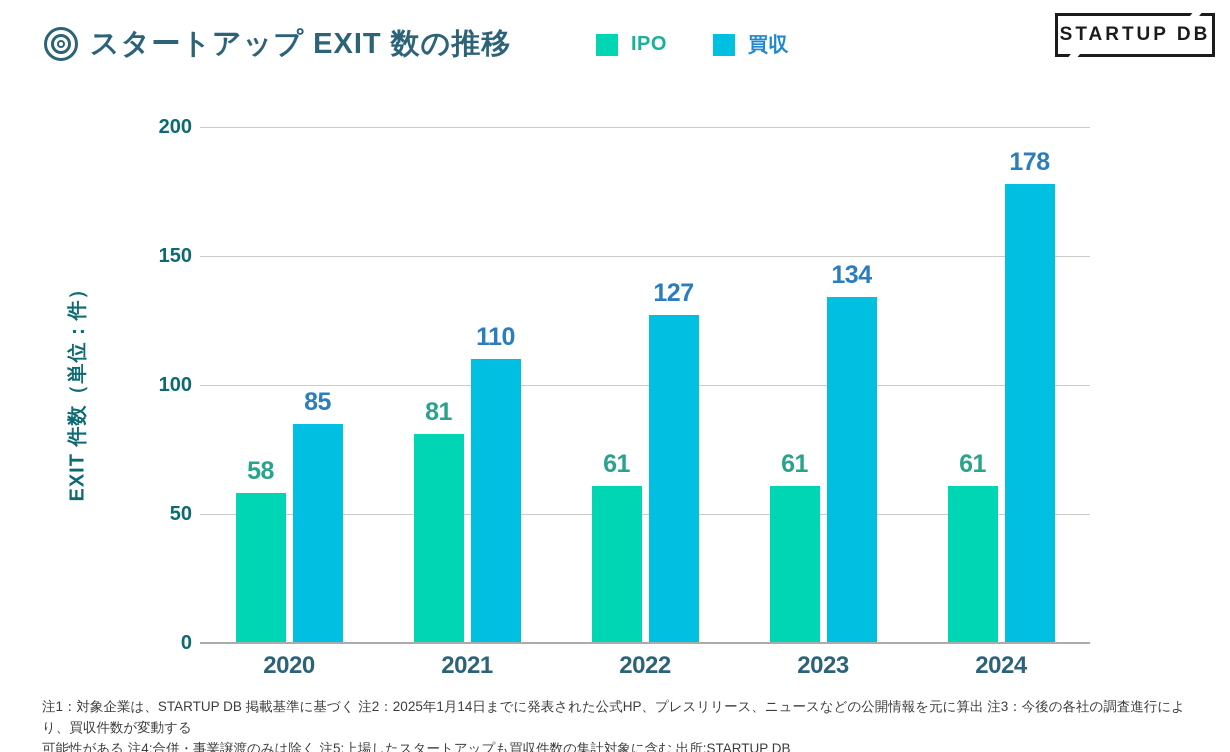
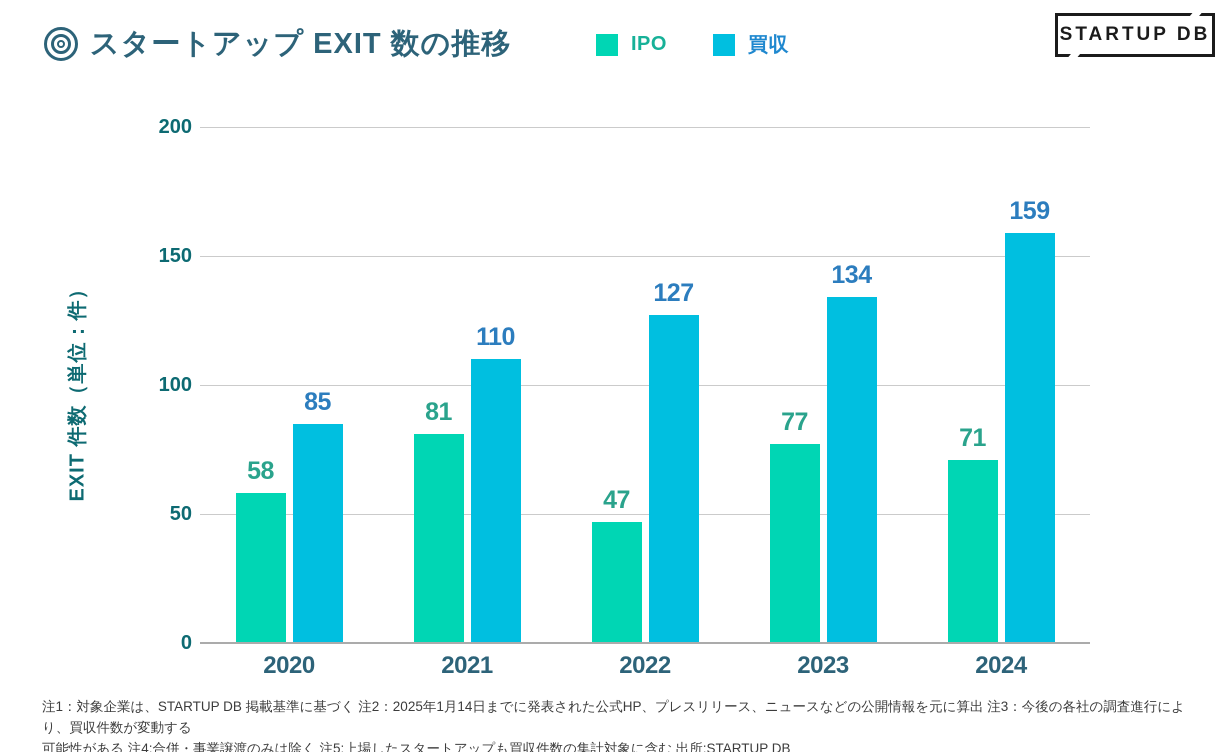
IPO/2022: 61 -> 47
IPO/2023: 61 -> 77
IPO/2024: 61 -> 71
買収/2024: 178 -> 159
